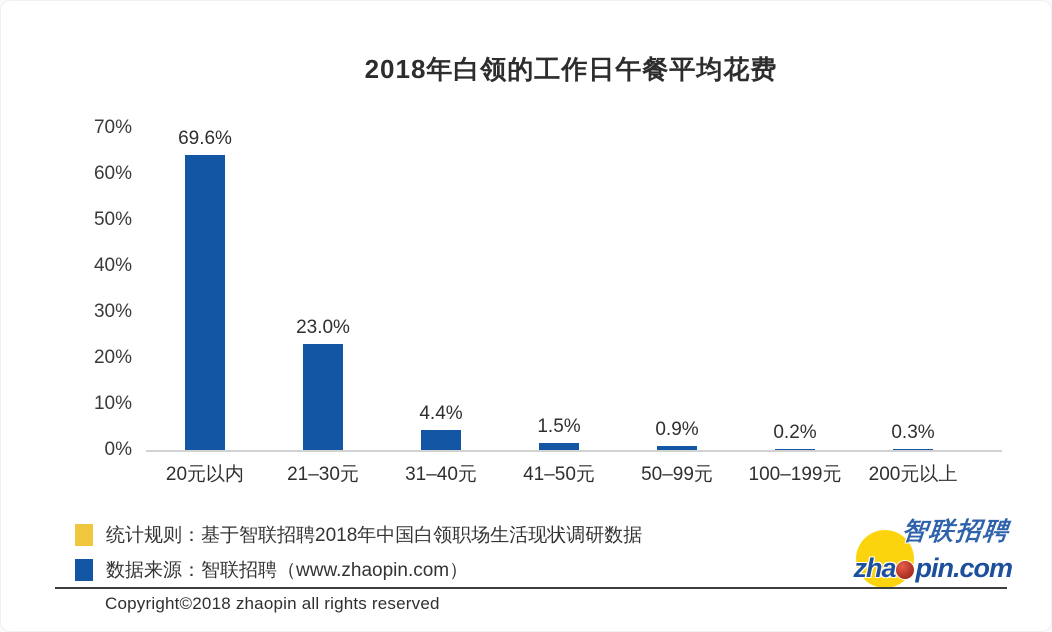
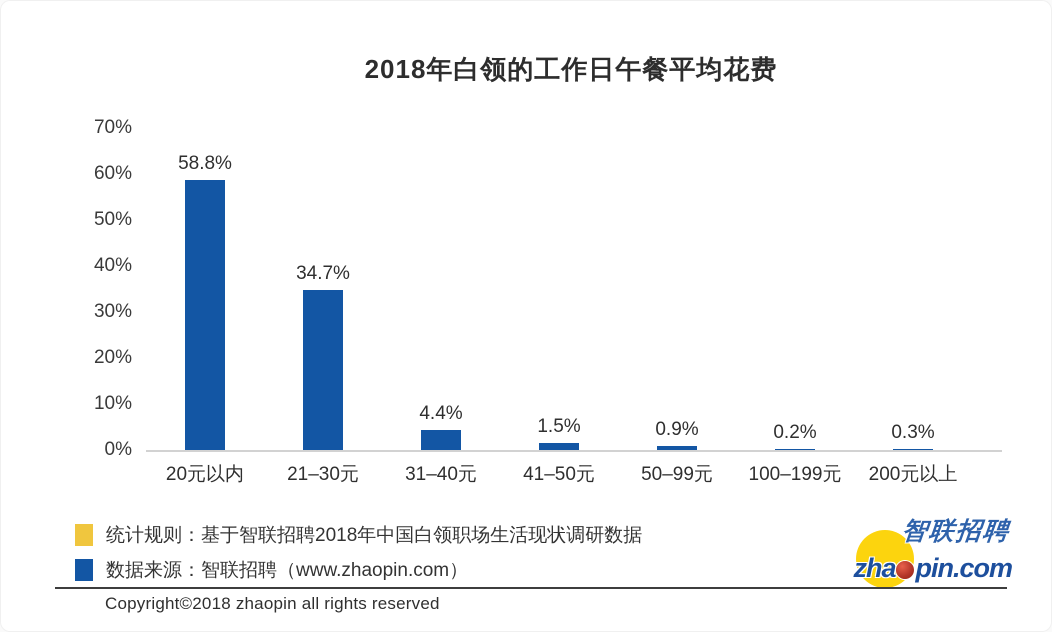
20元以内: 69.6% -> 58.8%
21–30元: 23.0% -> 34.7%
